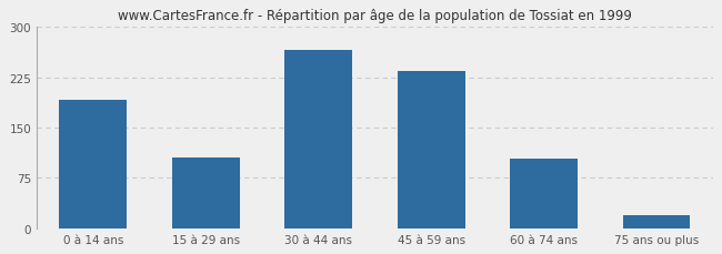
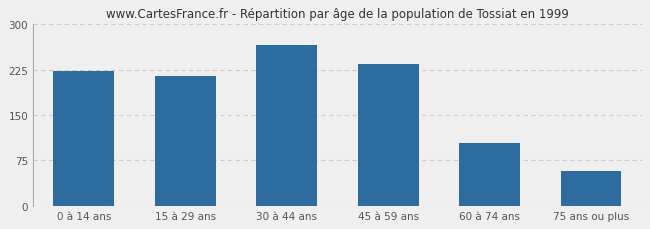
0 à 14 ans: 192 -> 222
15 à 29 ans: 106 -> 215
75 ans ou plus: 20 -> 58
